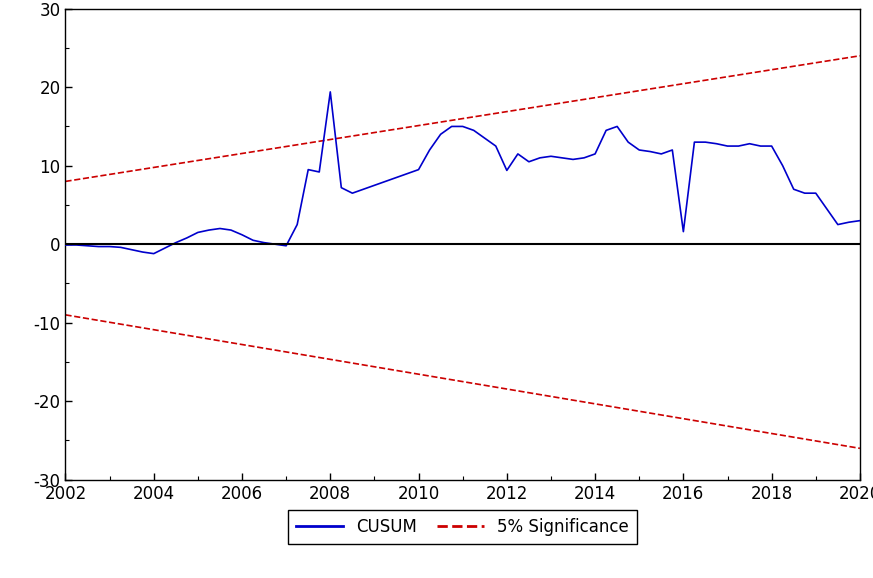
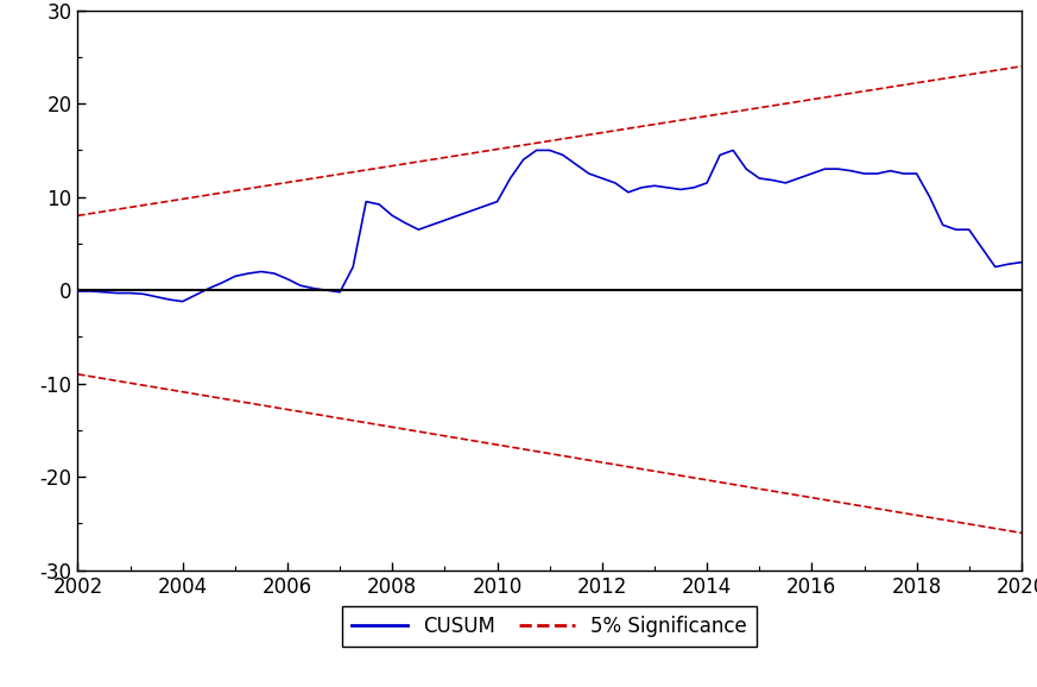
2008: 19.4 -> 8.0
2012: 9.4 -> 12.0
2016: 1.6 -> 12.5
